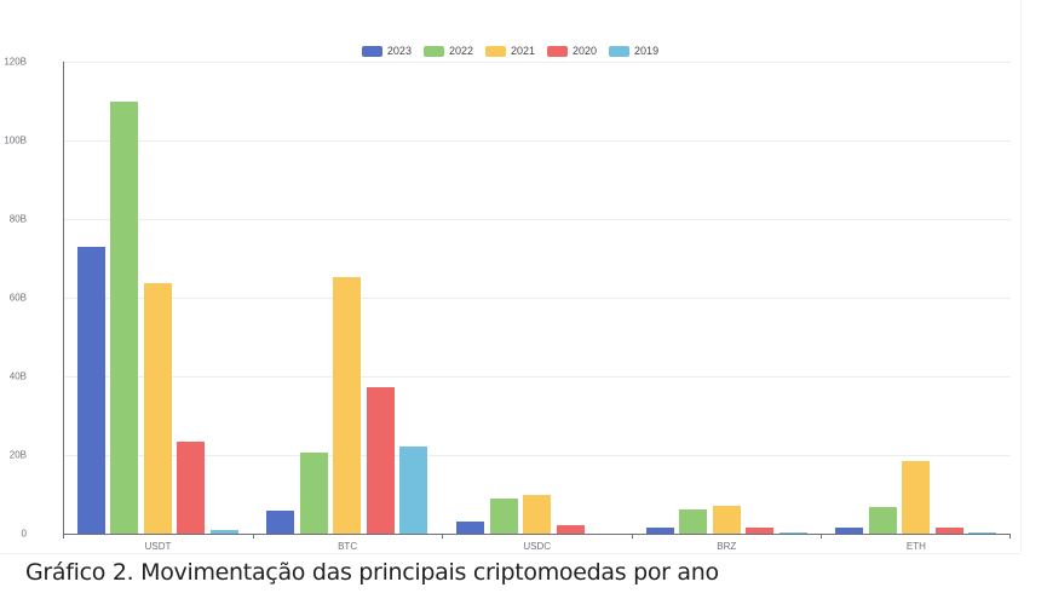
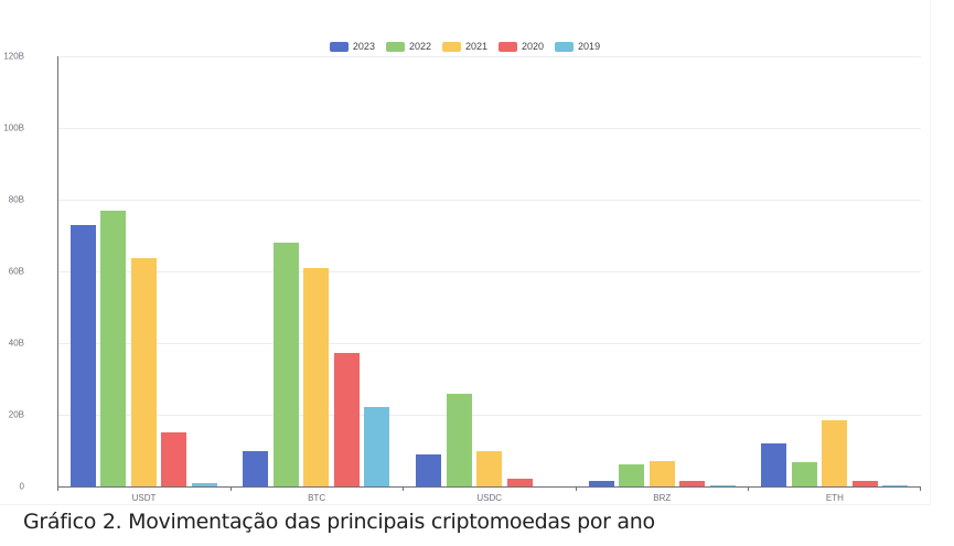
2022/USDT: 110B -> 77B
2020/USDT: 23B -> 15B
2023/BTC: 6B -> 10B
2022/BTC: 20B -> 68B
2021/BTC: 65B -> 61B
2023/USDC: 3B -> 9B
2022/USDC: 9B -> 26B
2023/ETH: 1B -> 12B
